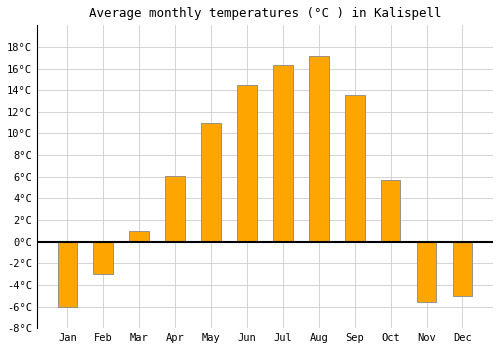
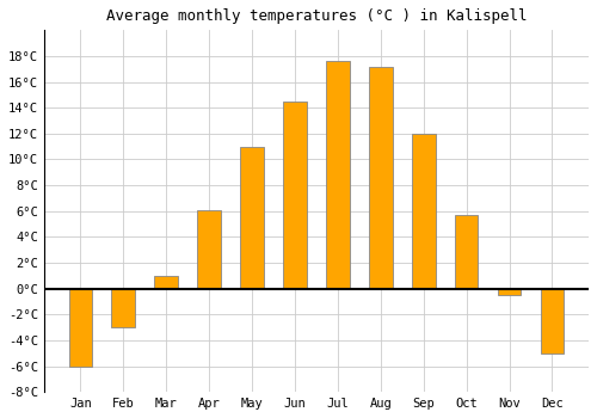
Jul: 16.3°C -> 17.6°C
Sep: 13.6°C -> 12.0°C
Nov: -5.6°C -> -0.5°C
